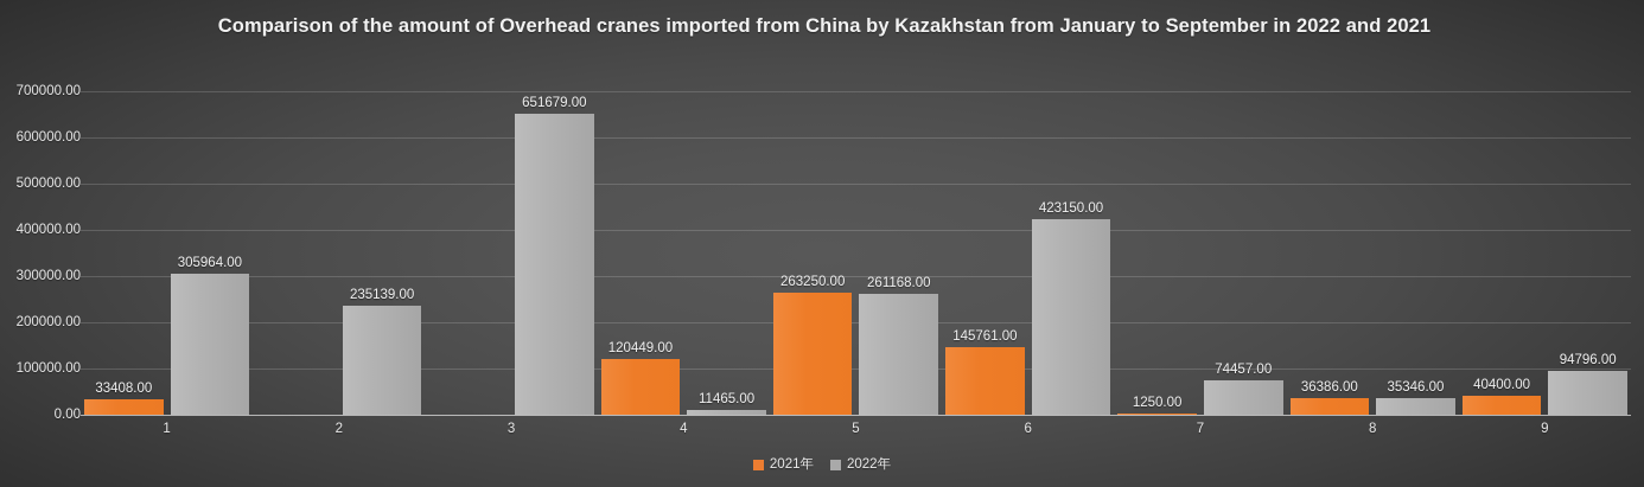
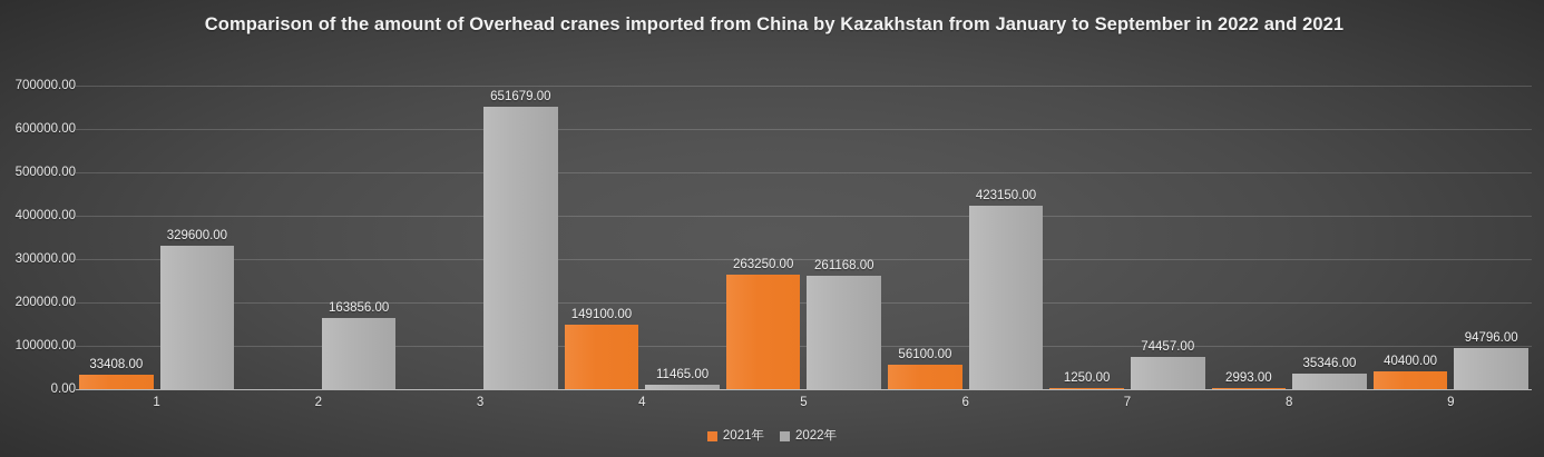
2022年/1: 305964.00 -> 329600.00
2022年/2: 235139.00 -> 163856.00
2021年/4: 120449.00 -> 149100.00
2021年/6: 145761.00 -> 56100.00
2021年/8: 36386.00 -> 2993.00
